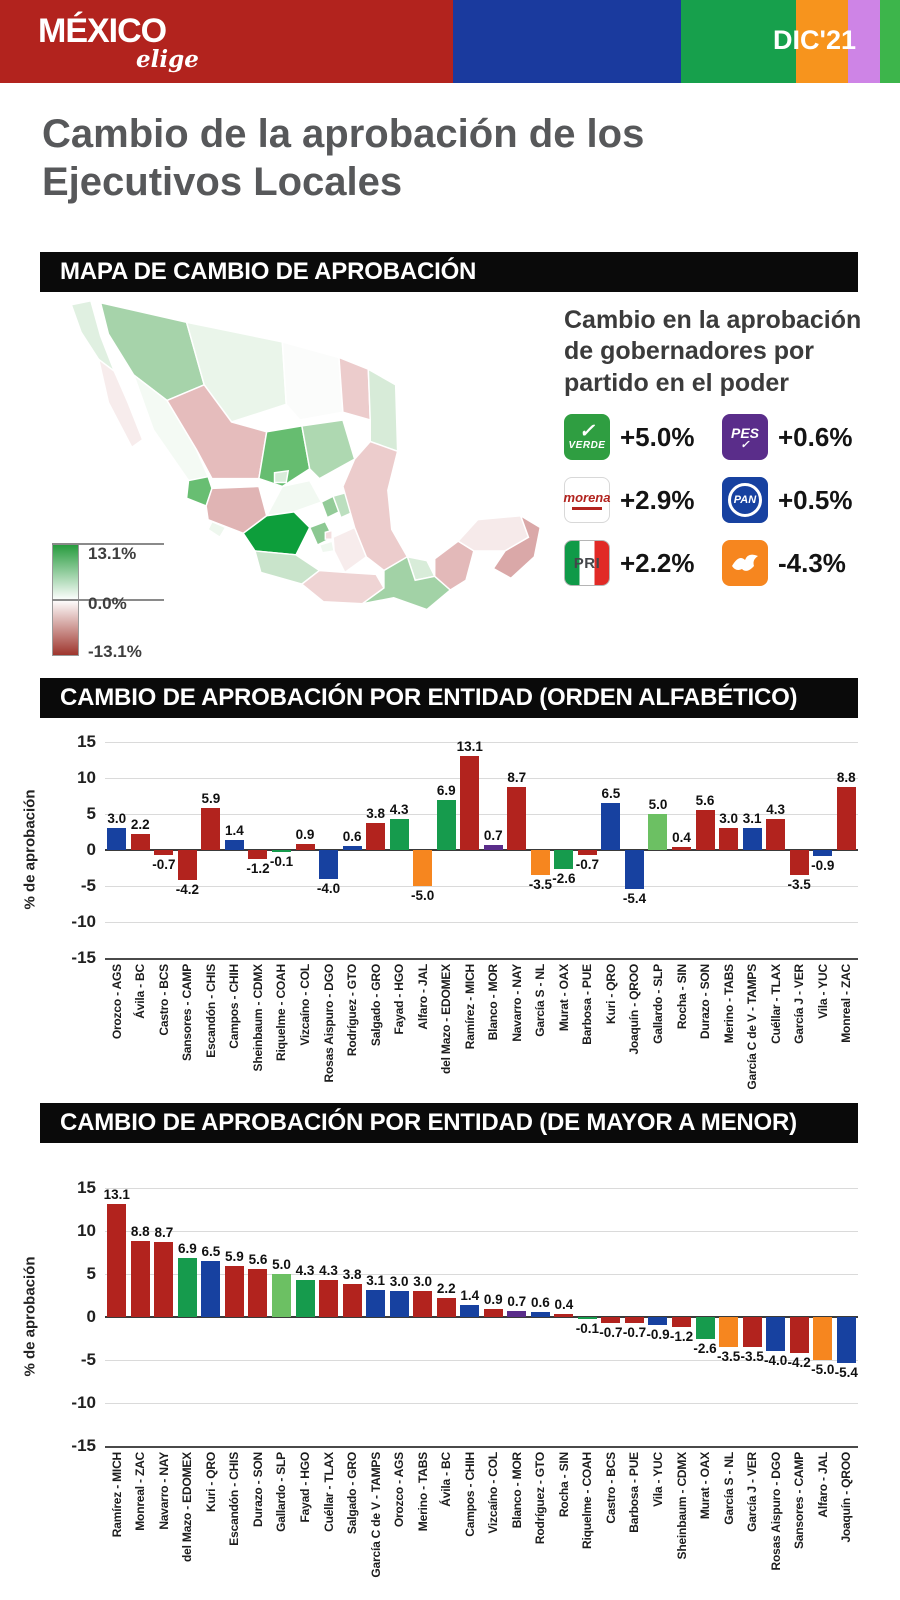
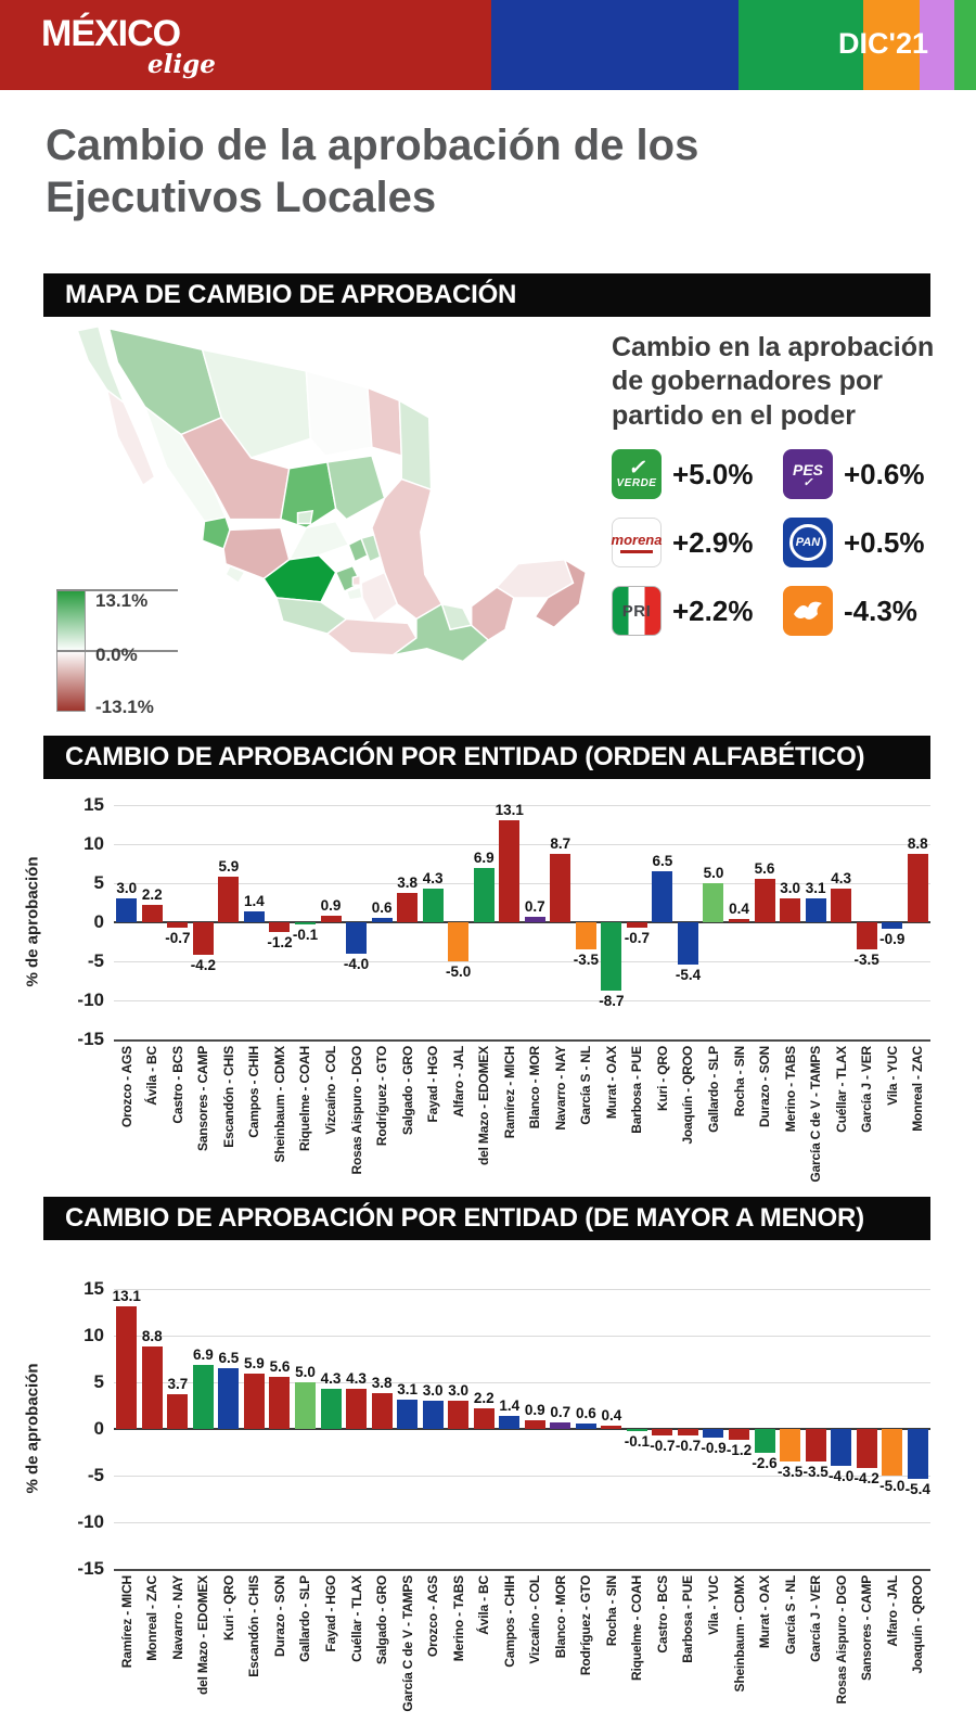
CAMBIO DE APROBACIÓN POR ENTIDAD (ORDEN ALFABÉTICO)/Murat - OAX: -2.6 -> -8.7
CAMBIO DE APROBACIÓN POR ENTIDAD (DE MAYOR A MENOR)/Navarro - NAY: 8.7 -> 3.7
